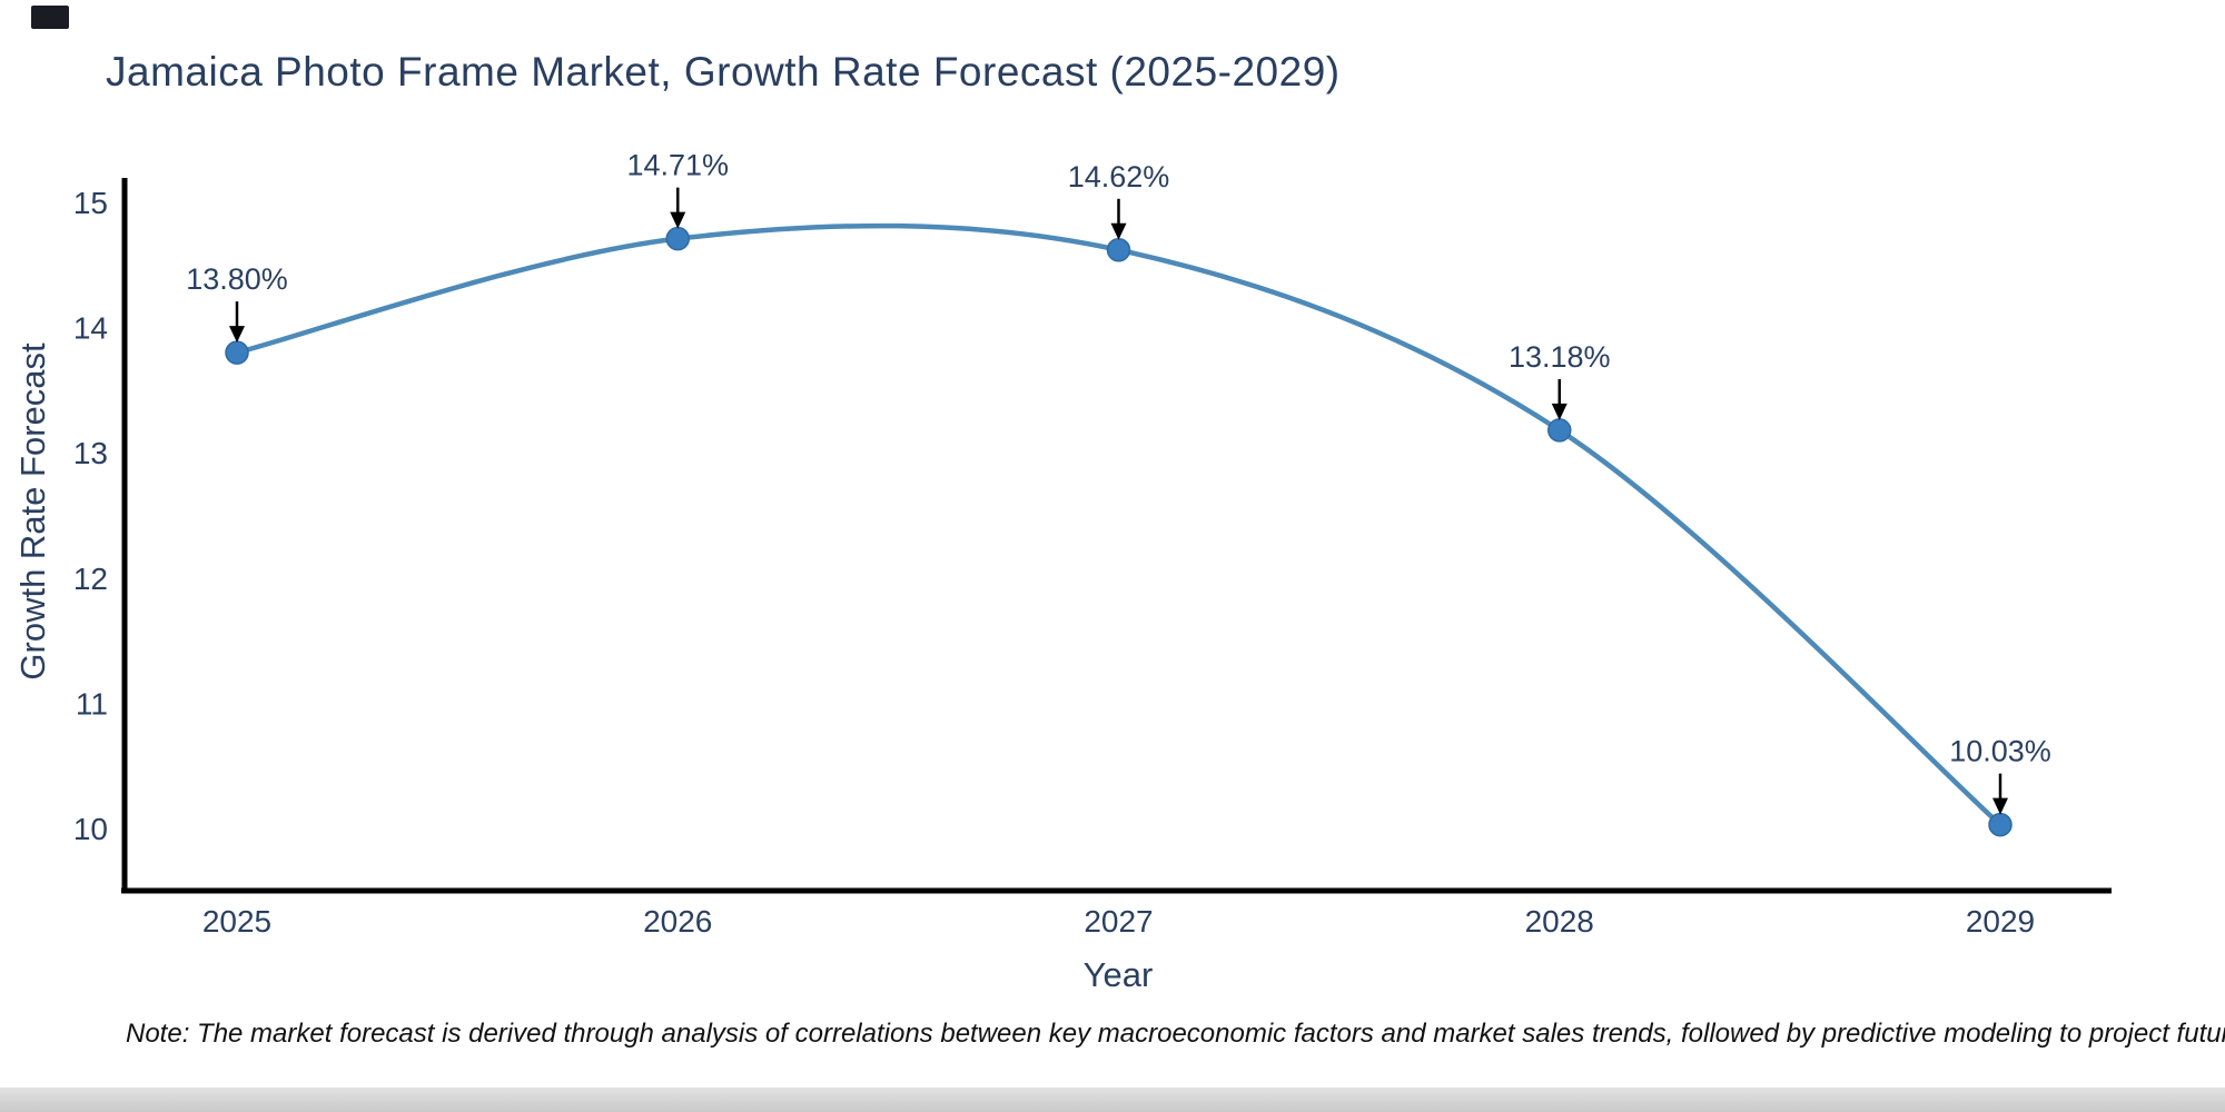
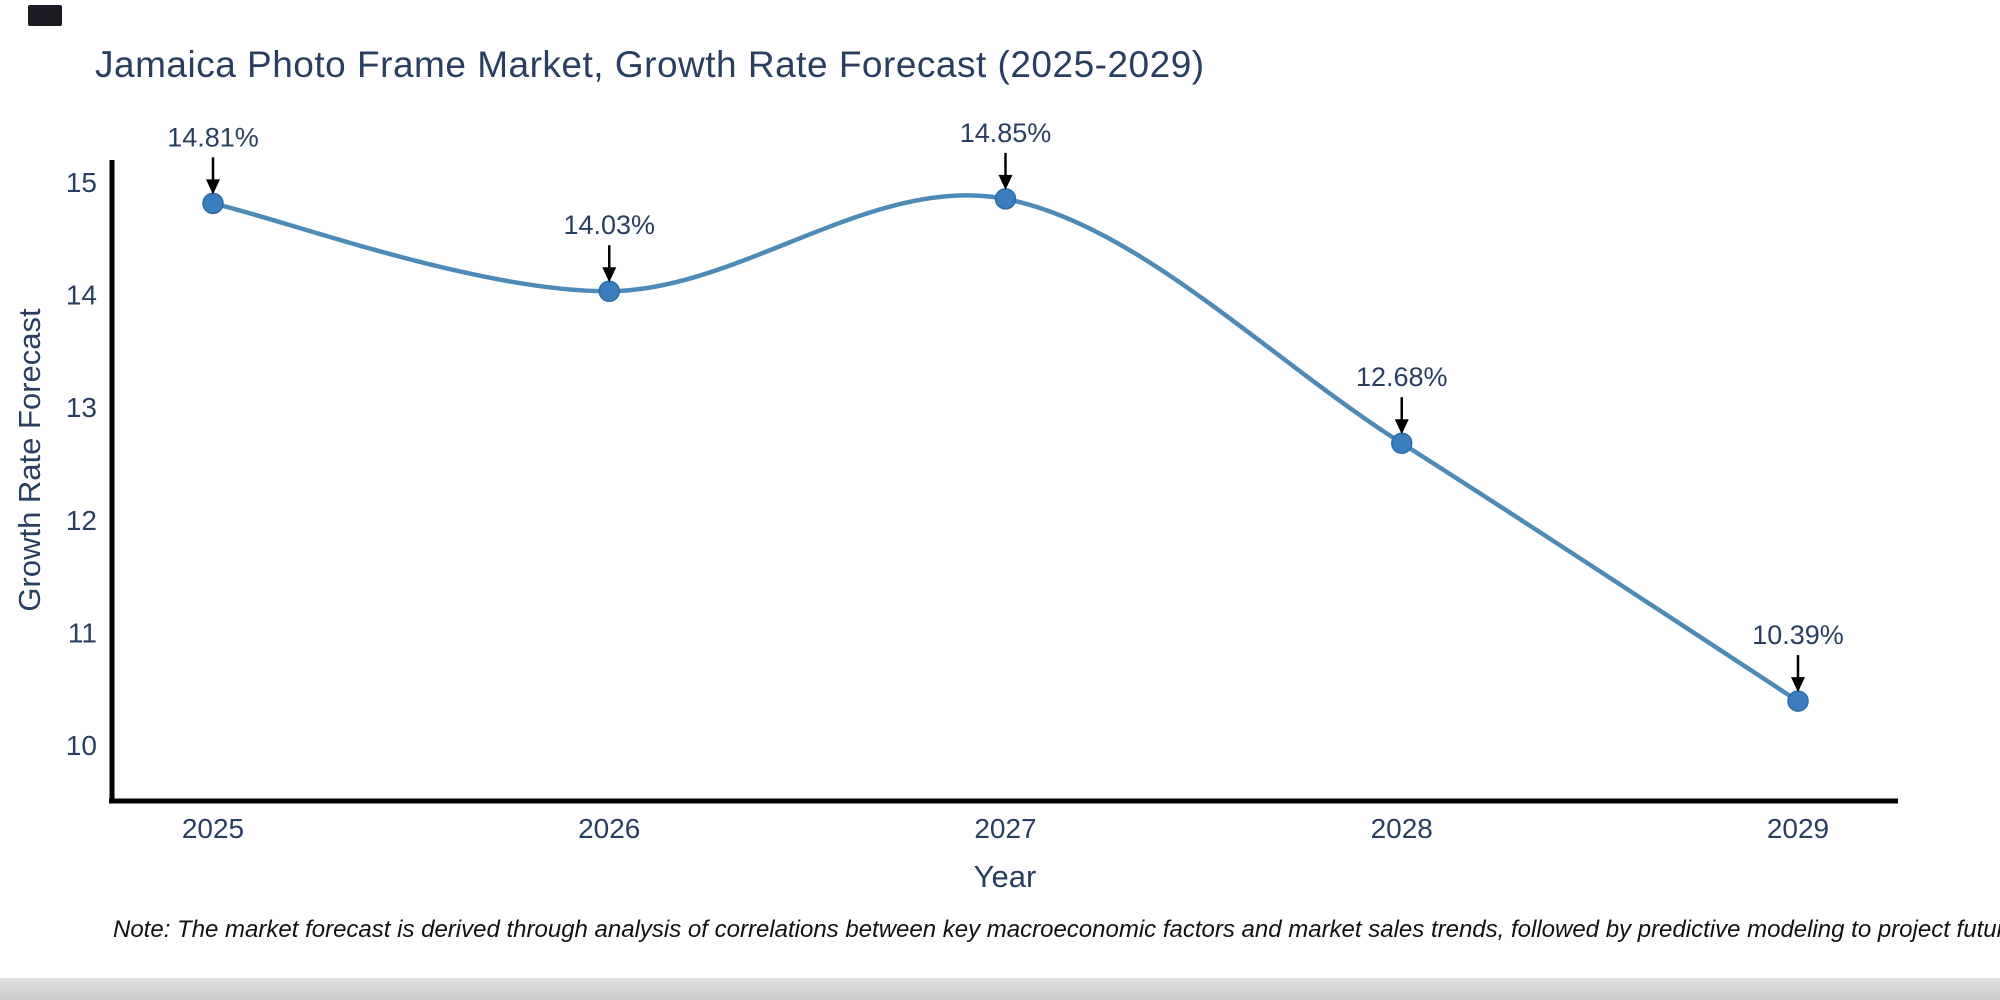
2025: 13.80% -> 14.81%
2026: 14.71% -> 14.03%
2027: 14.62% -> 14.85%
2028: 13.18% -> 12.68%
2029: 10.03% -> 10.39%
